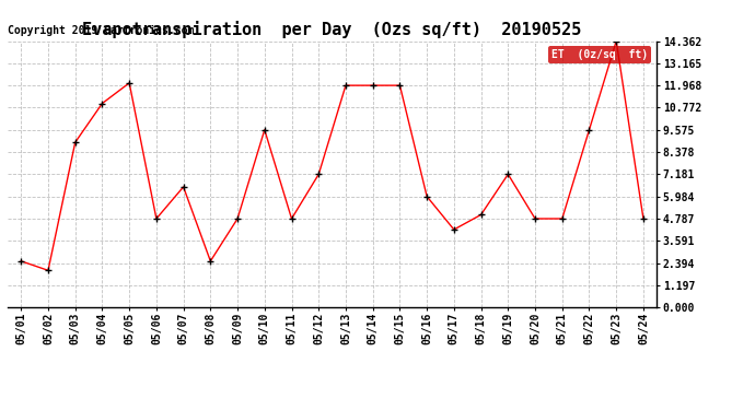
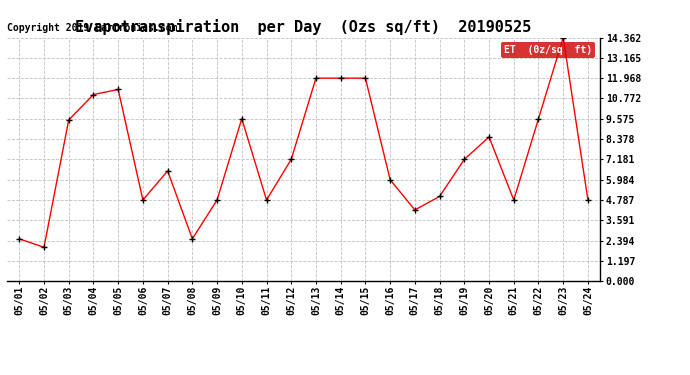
05/03: 8.9 -> 9.5
05/05: 12.1 -> 11.3
05/20: 4.8 -> 8.5
